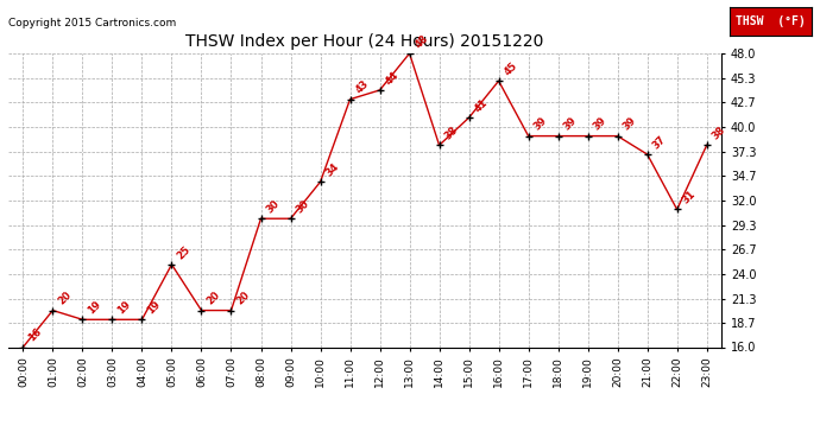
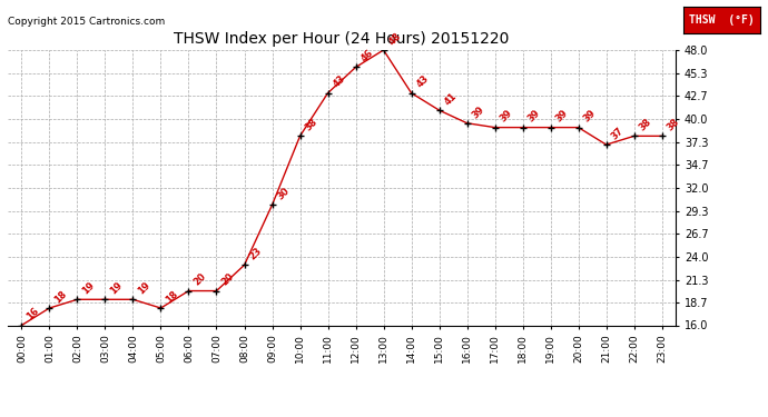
01:00: 20 -> 18
05:00: 25 -> 18
08:00: 30 -> 23
10:00: 34 -> 38
12:00: 44 -> 46
14:00: 38 -> 43
16:00: 45 -> 39
22:00: 31 -> 38
